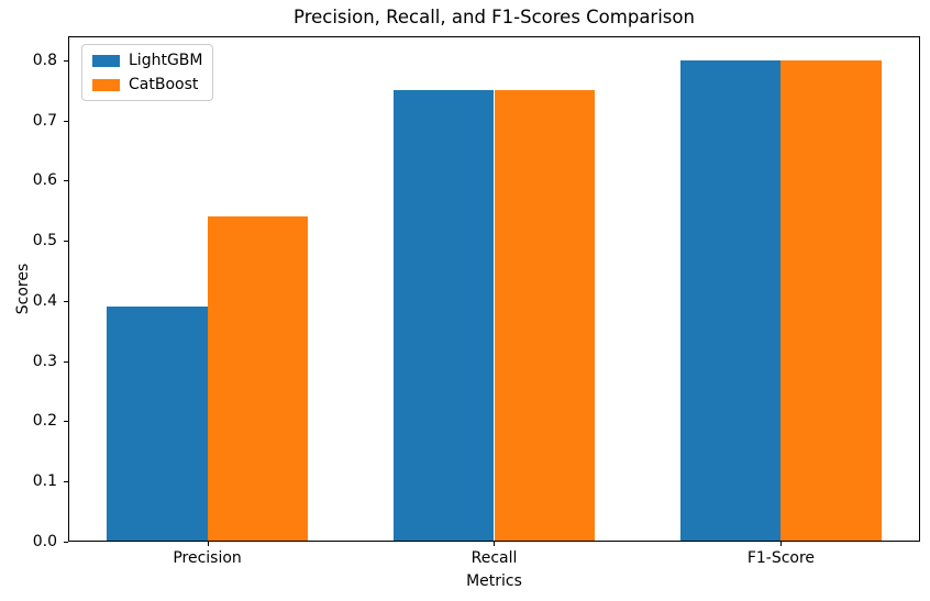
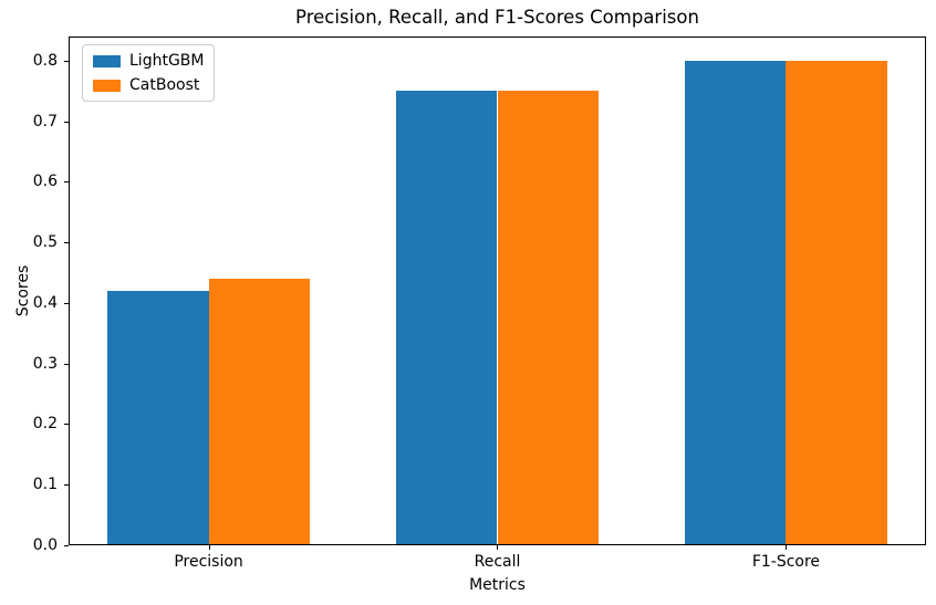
LightGBM/Precision: 0.39 -> 0.42
CatBoost/Precision: 0.54 -> 0.44
